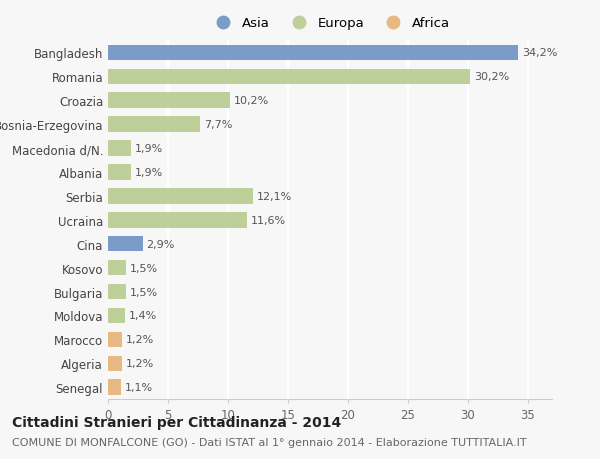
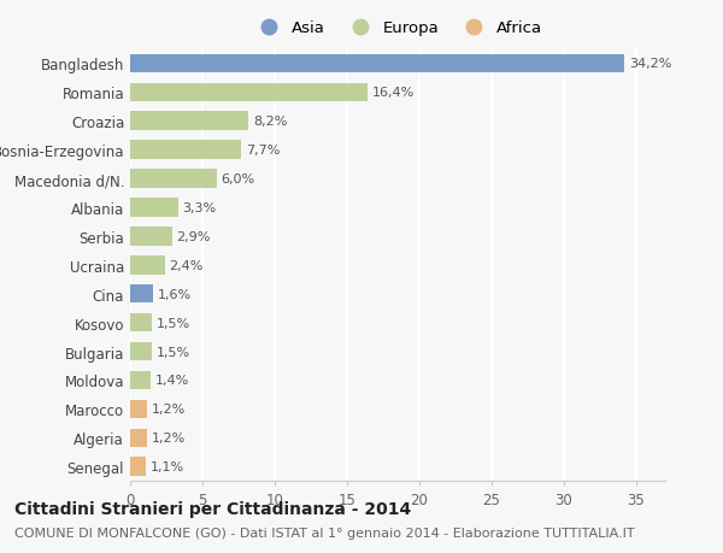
Romania: 30,2% -> 16,4%
Croazia: 10,2% -> 8,2%
Macedonia d/N.: 1,9% -> 6,0%
Albania: 1,9% -> 3,3%
Serbia: 12,1% -> 2,9%
Ucraina: 11,6% -> 2,4%
Cina: 2,9% -> 1,6%
